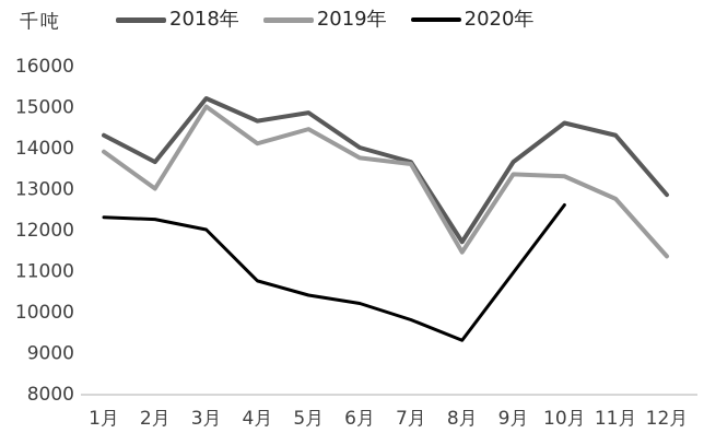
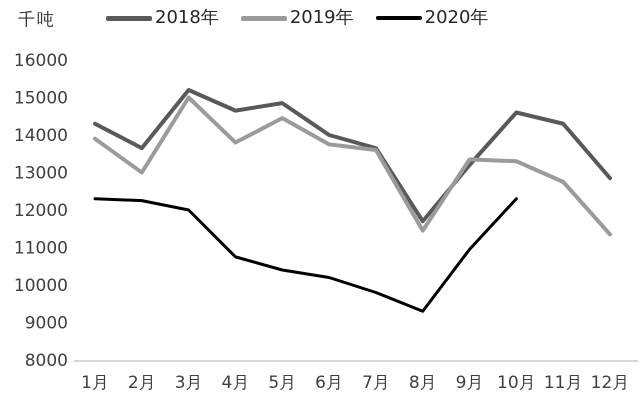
2019年/4月: 14100 -> 13800
2018年/9月: 13600 -> 13200
2020年/10月: 12600 -> 12300
